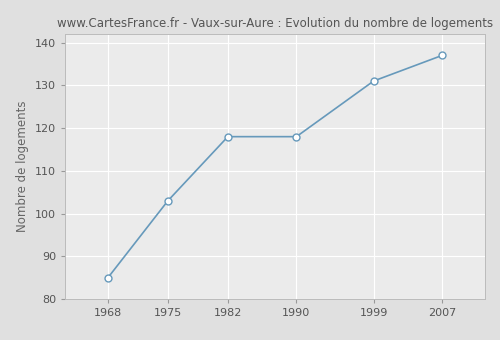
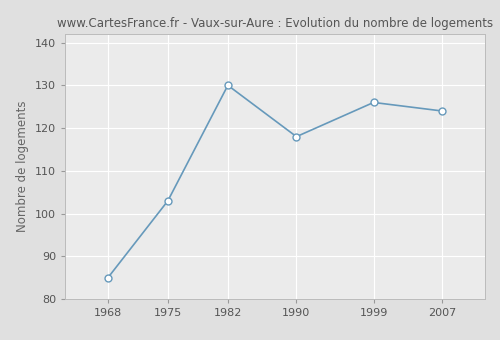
1982: 118 -> 130
1999: 131 -> 126
2007: 137 -> 124
